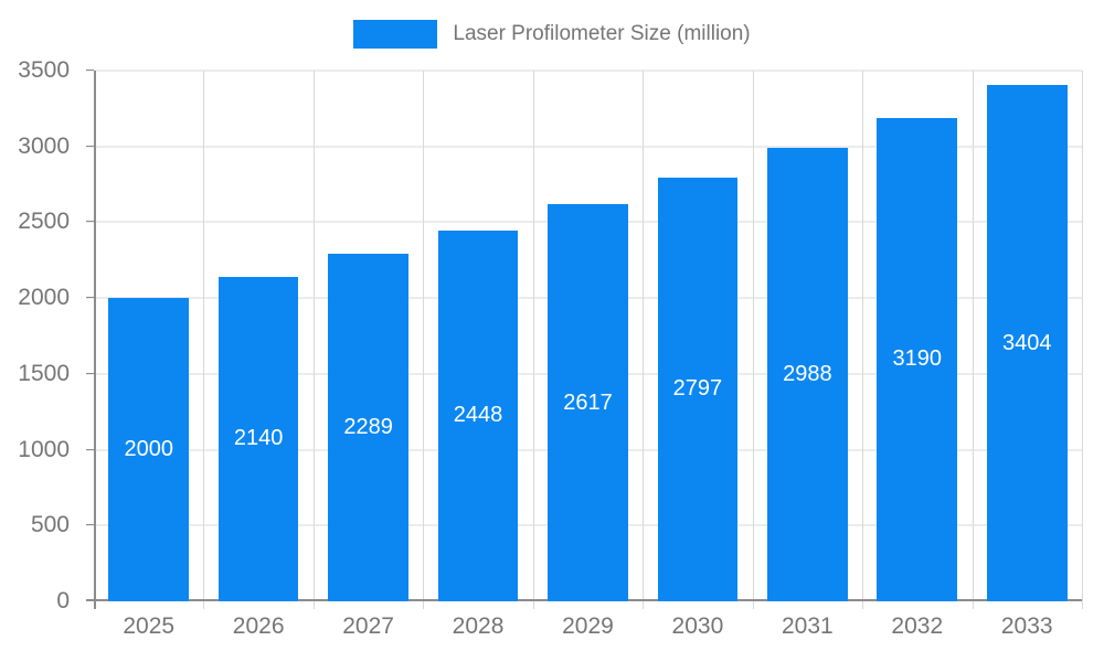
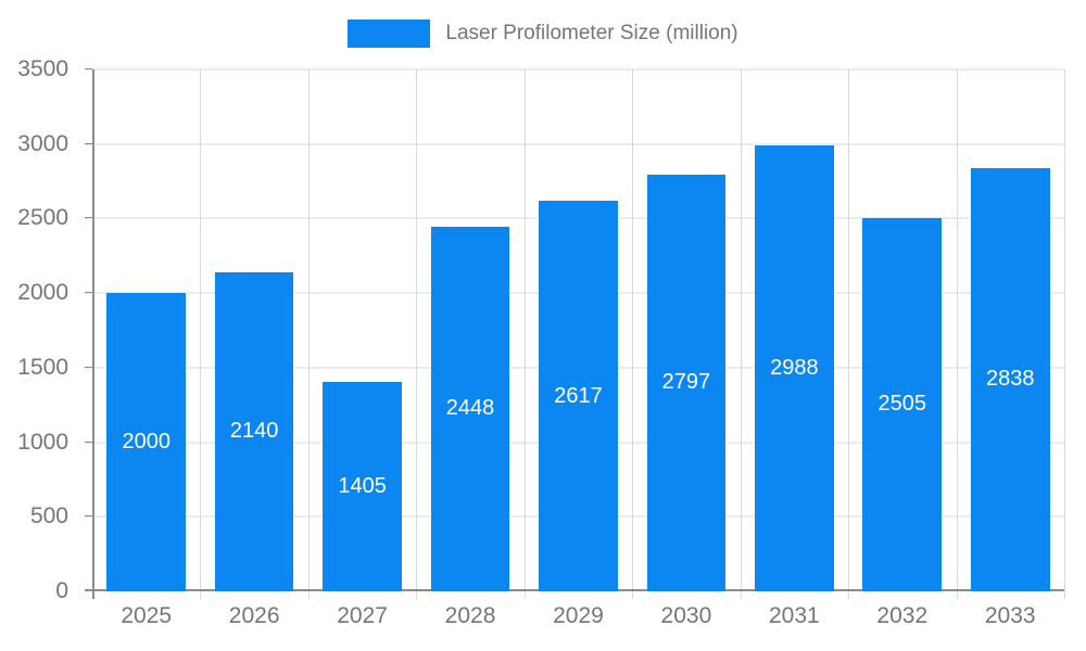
2027: 2289 -> 1405
2032: 3190 -> 2505
2033: 3404 -> 2838
